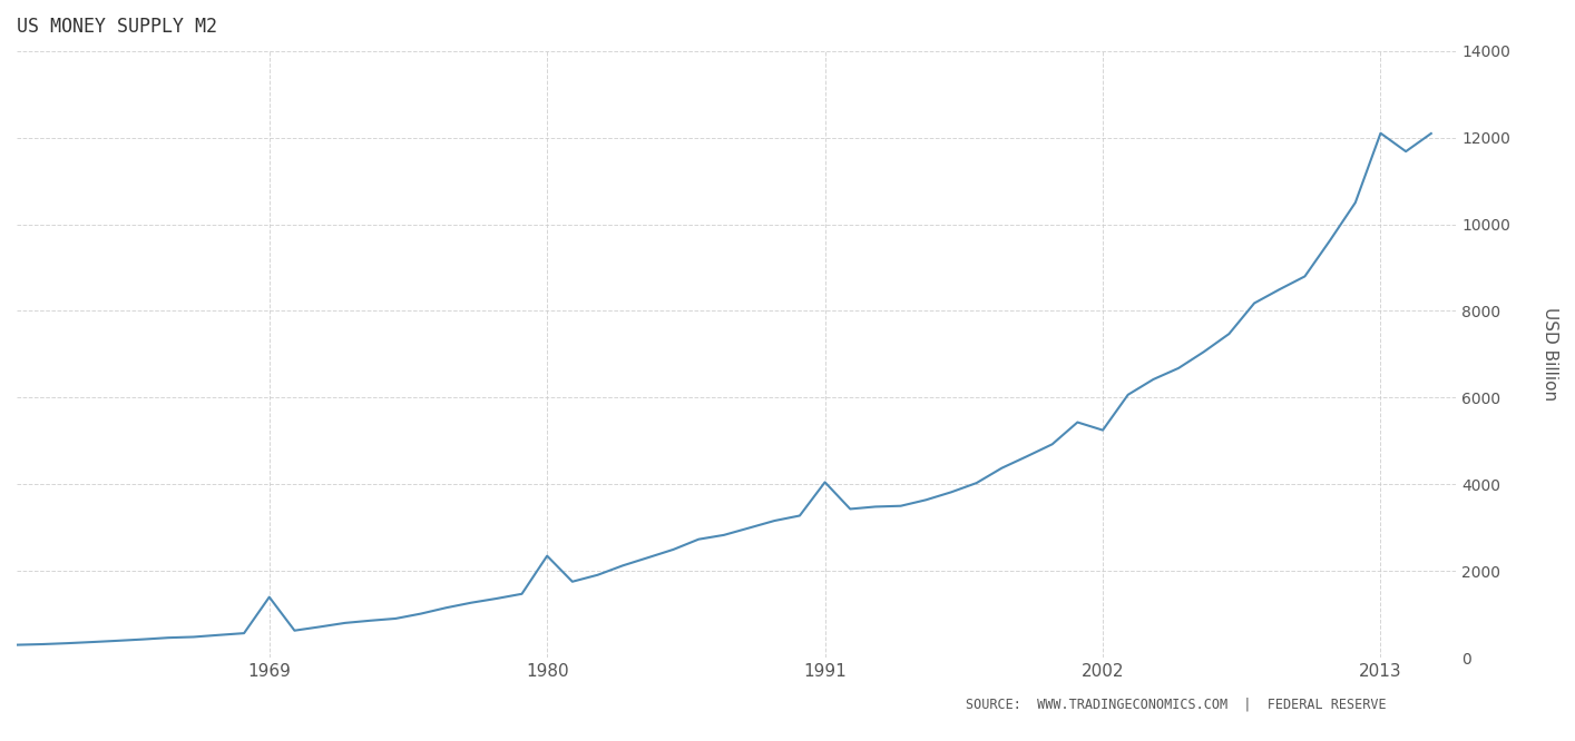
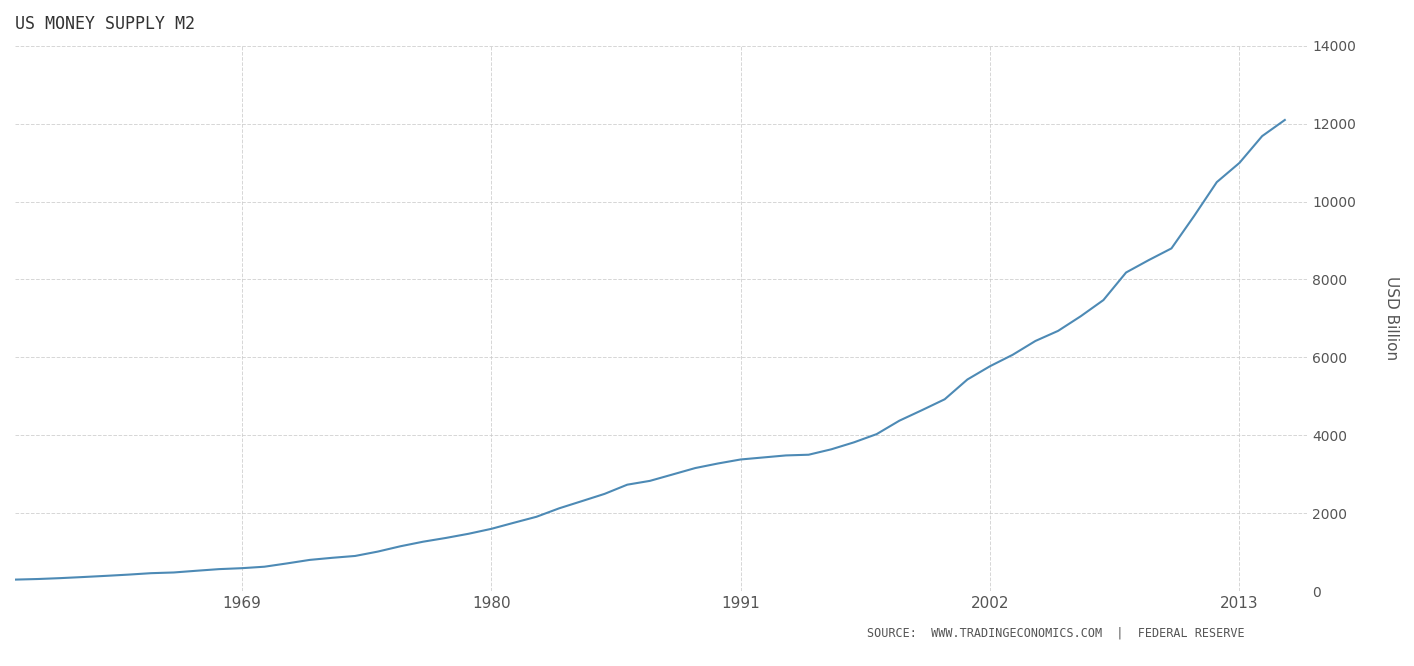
1969: 1400 -> 590
1980: 2350 -> 1600
1991: 4050 -> 3380
2002: 5250 -> 5770
2013: 12100 -> 10990
